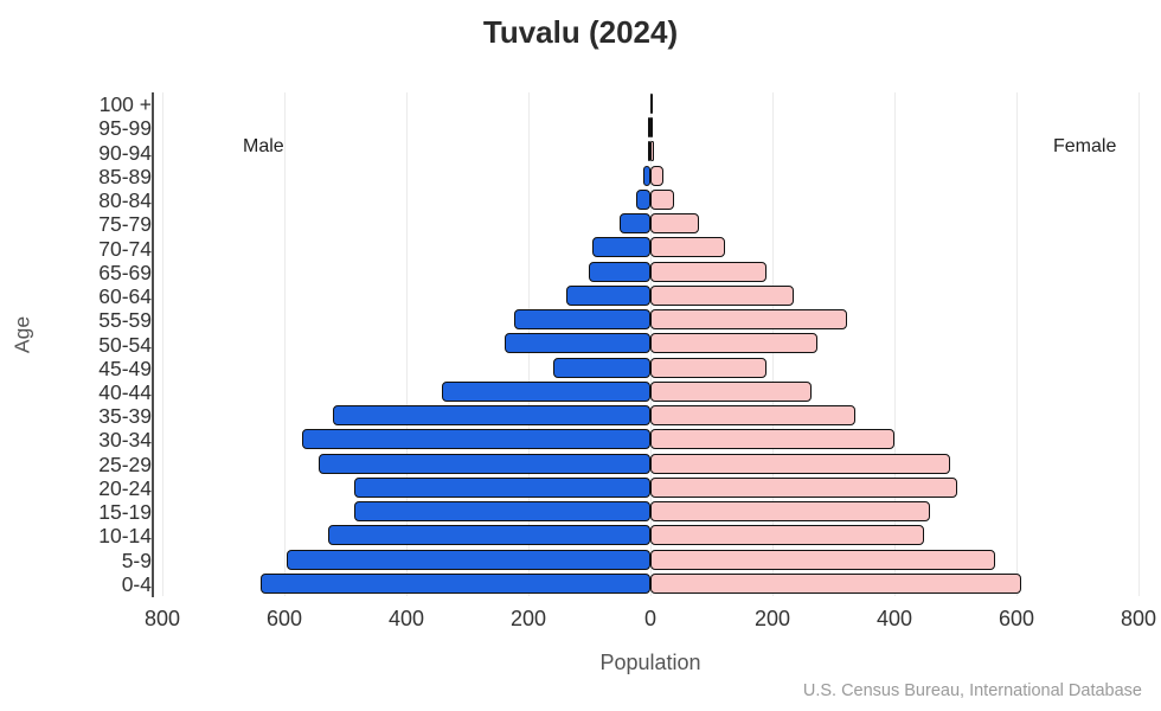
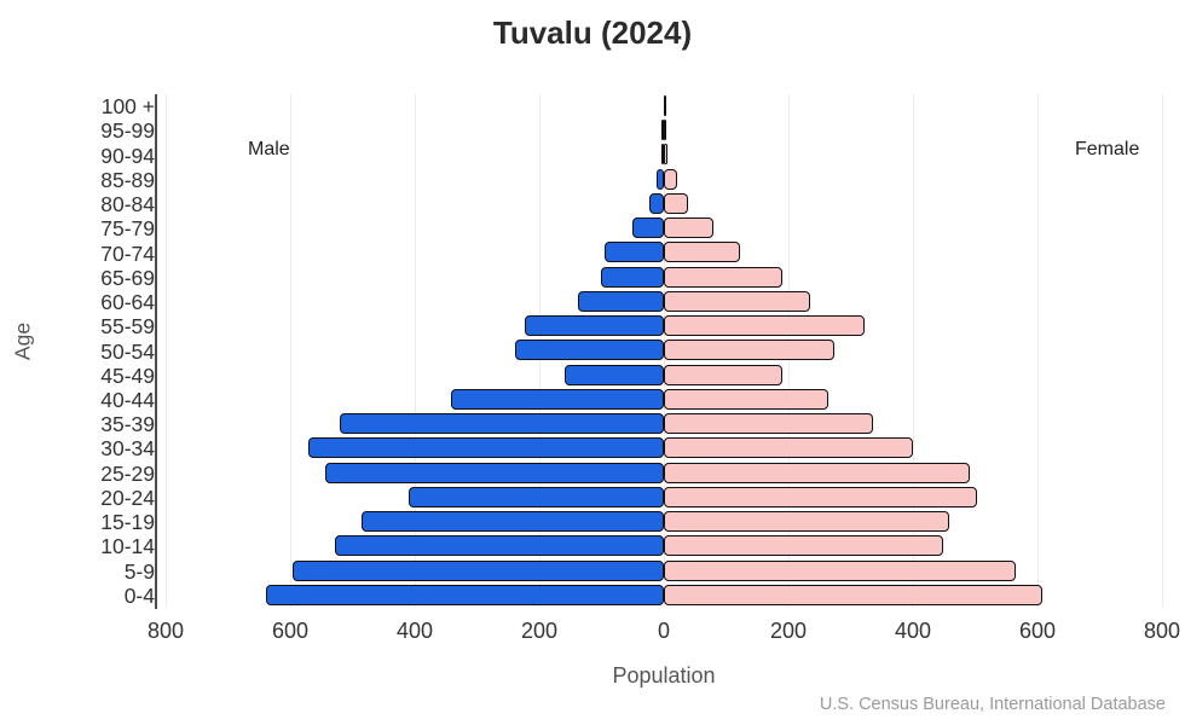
Male/20-24: 480 -> 410
